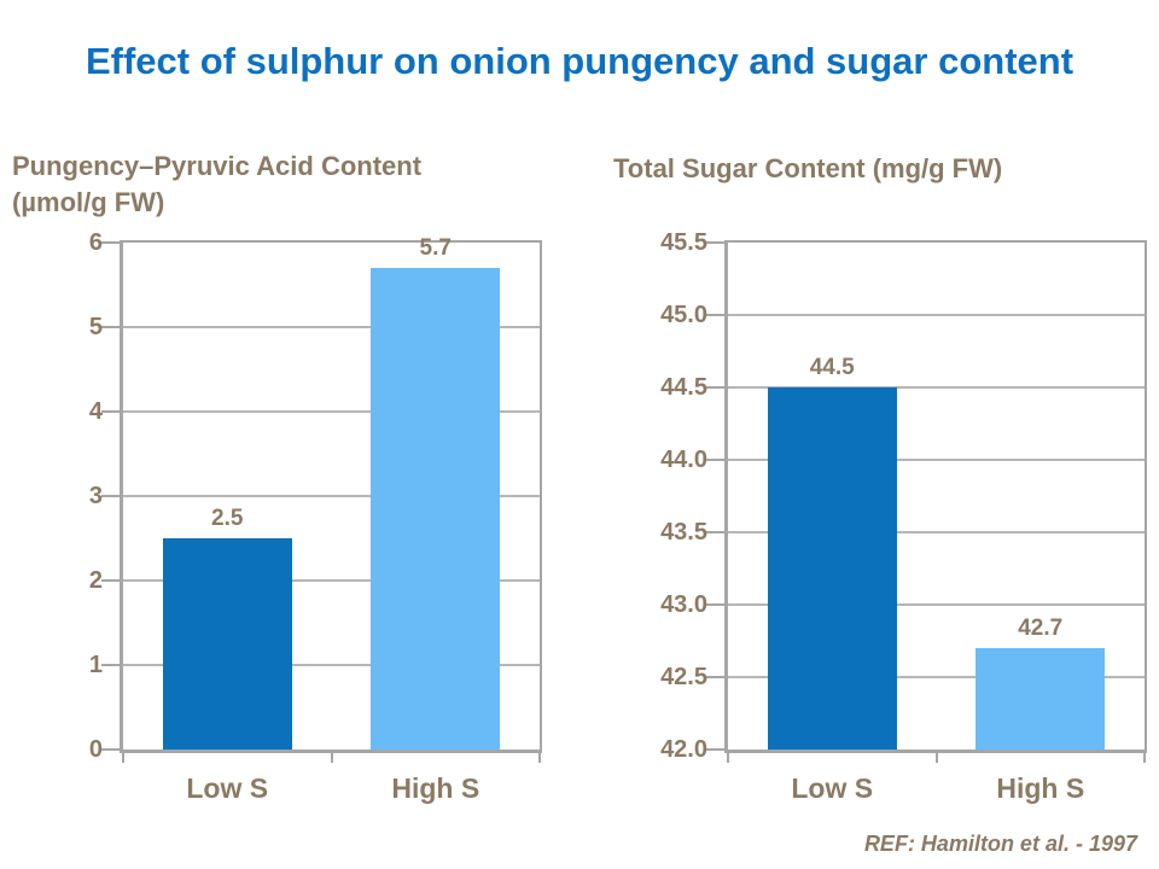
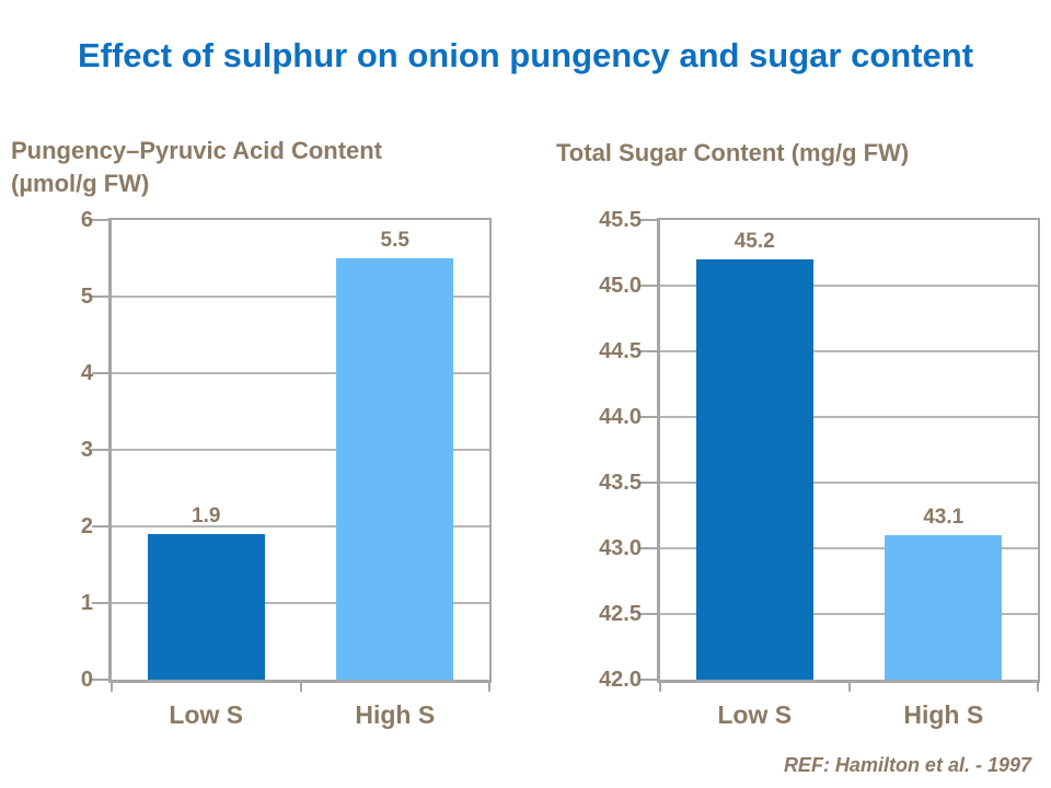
Pungency–Pyruvic Acid Content (µmol/g FW)/Low S: 2.5 -> 1.9
Pungency–Pyruvic Acid Content (µmol/g FW)/High S: 5.7 -> 5.5
Total Sugar Content (mg/g FW)/Low S: 44.5 -> 45.2
Total Sugar Content (mg/g FW)/High S: 42.7 -> 43.1
